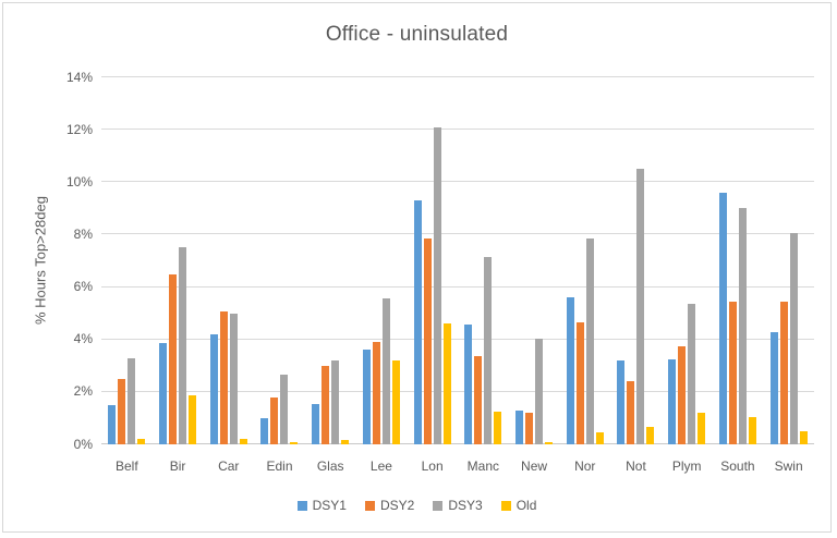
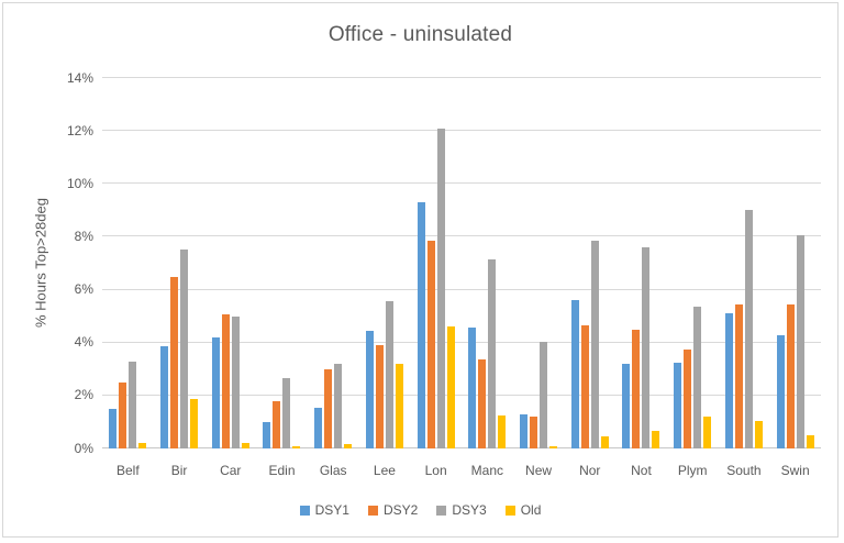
DSY1/Lee: 3.6% -> 4.5%
DSY2/Not: 2.4% -> 4.5%
DSY3/Not: 10.5% -> 7.6%
DSY1/South: 9.6% -> 5.1%
